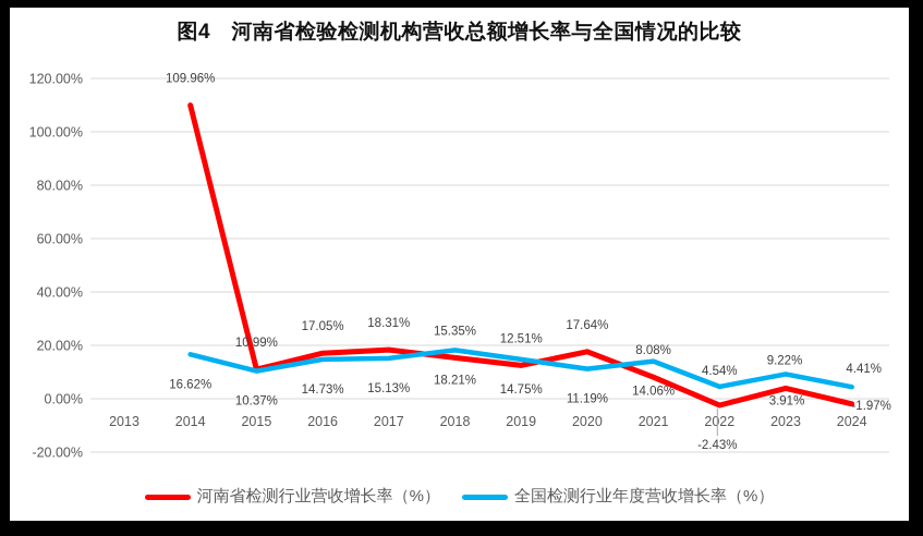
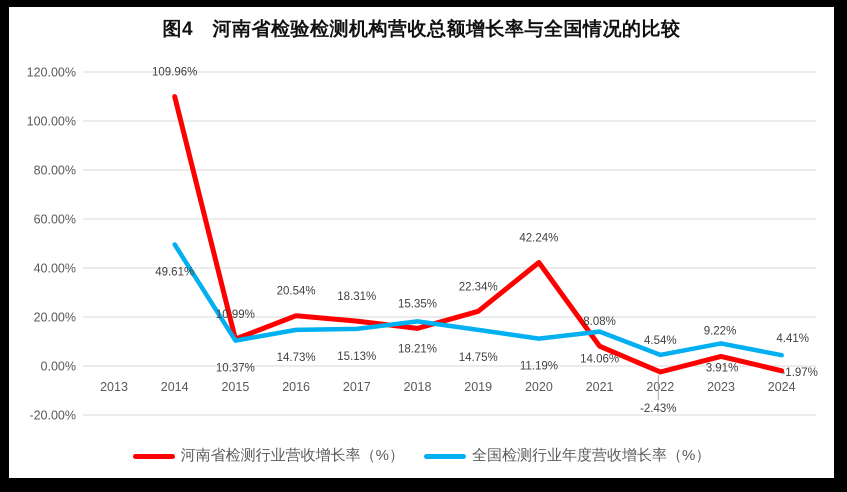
全国检测行业年度营收增长率（%）/2014: 16.62% -> 49.61%
河南省检测行业营收增长率（%）/2016: 17.05% -> 20.54%
河南省检测行业营收增长率（%）/2019: 12.51% -> 22.34%
河南省检测行业营收增长率（%）/2020: 17.64% -> 42.24%
